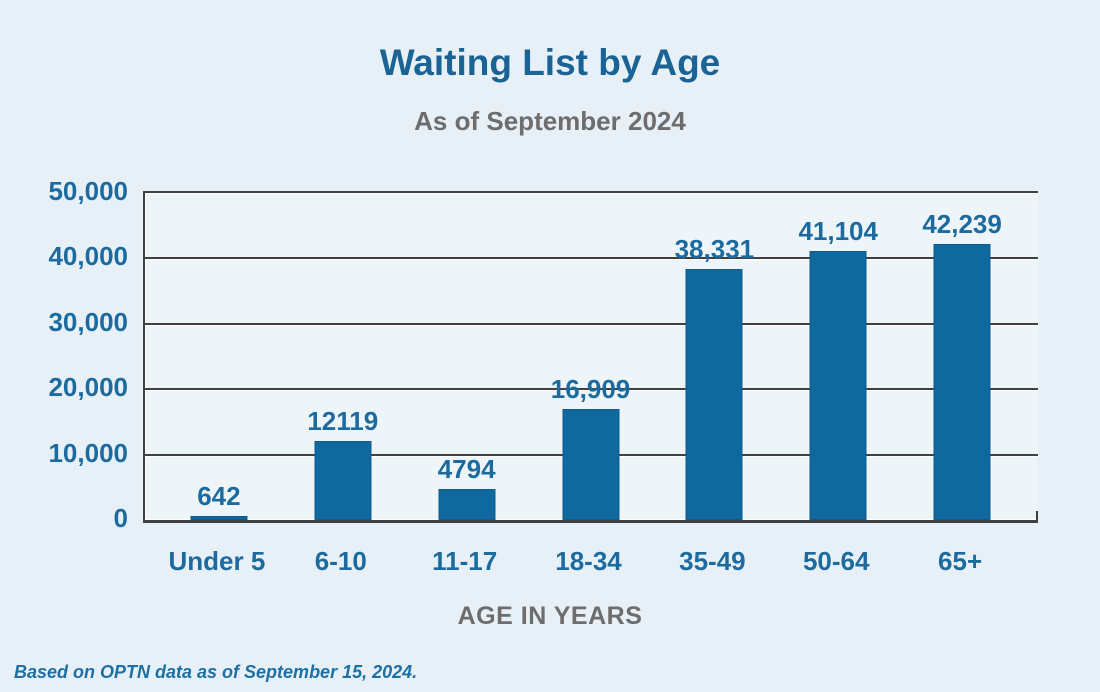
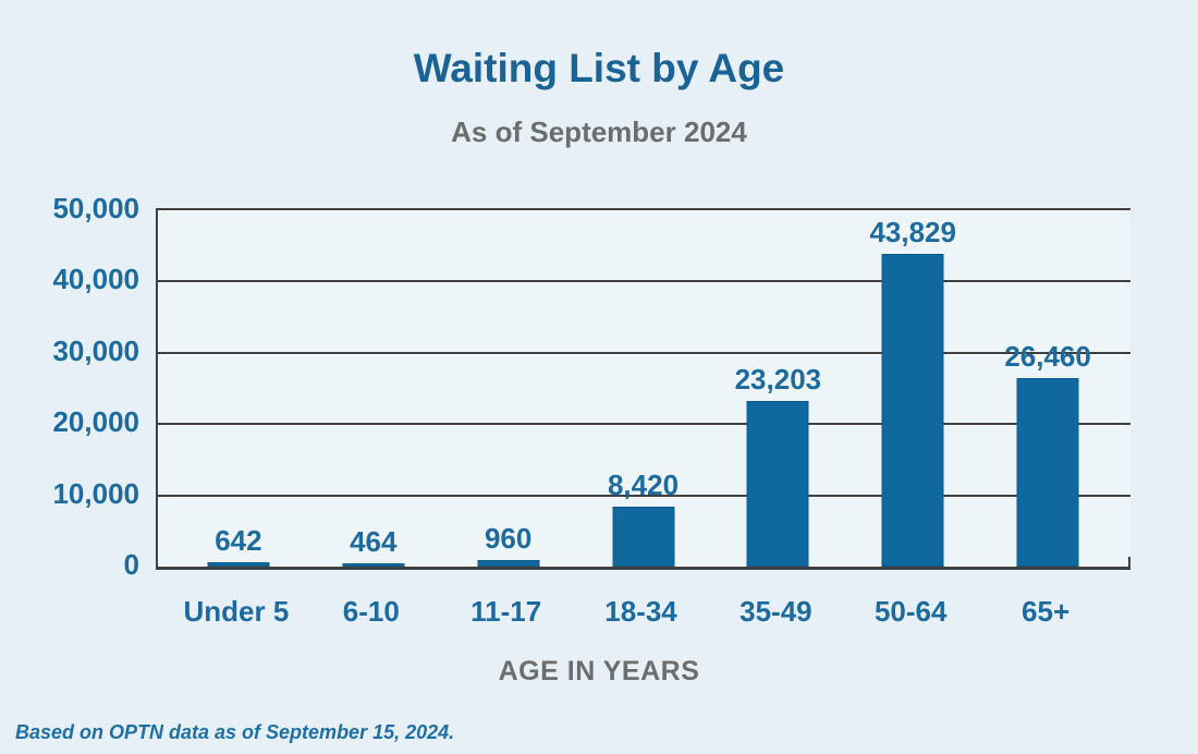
6-10: 12119 -> 464
11-17: 4794 -> 960
18-34: 16,909 -> 8,420
35-49: 38,331 -> 23,203
50-64: 41,104 -> 43,829
65+: 42,239 -> 26,460
